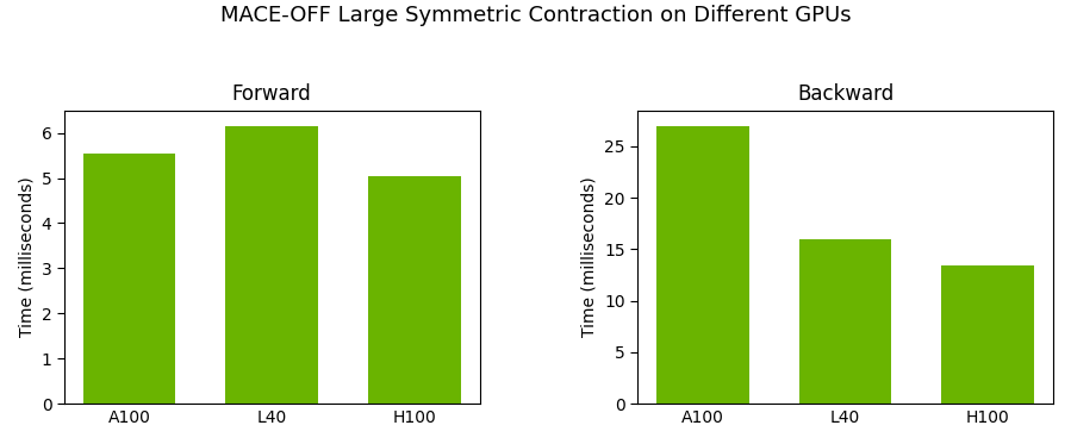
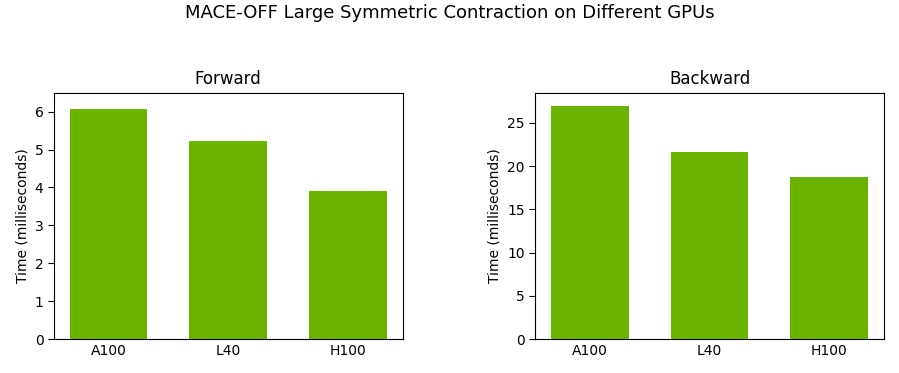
Forward/A100: 5.55 -> 6.07
Forward/L40: 6.15 -> 5.22
Forward/H100: 5.05 -> 3.90
Backward/L40: 16.0 -> 21.7
Backward/H100: 13.4 -> 18.7
